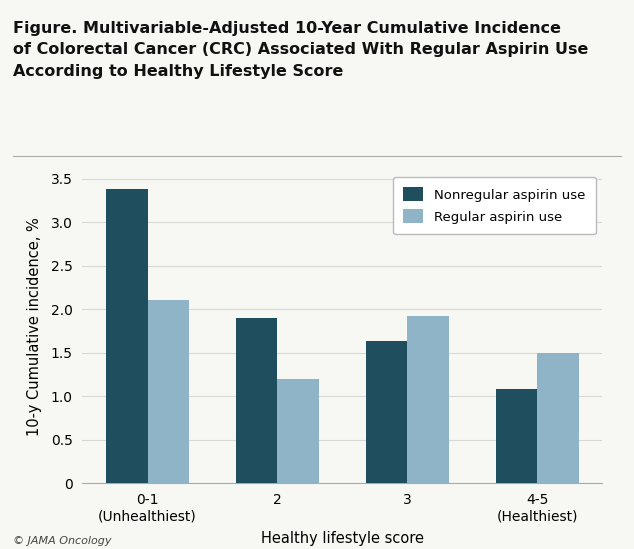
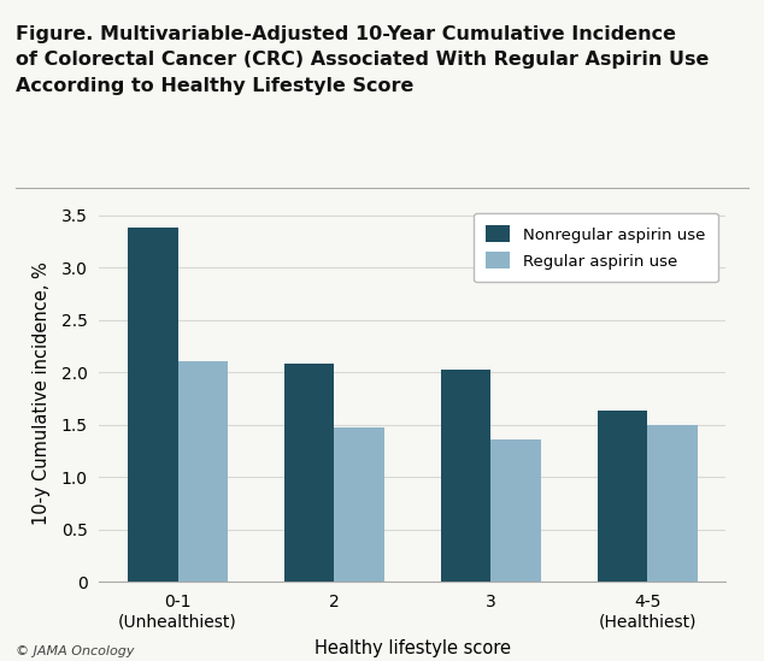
Nonregular aspirin use/2: 1.90 -> 2.08
Regular aspirin use/2: 1.20 -> 1.47
Nonregular aspirin use/3: 1.64 -> 2.03
Regular aspirin use/3: 1.92 -> 1.36
Nonregular aspirin use/4-5 (Healthiest): 1.08 -> 1.63
